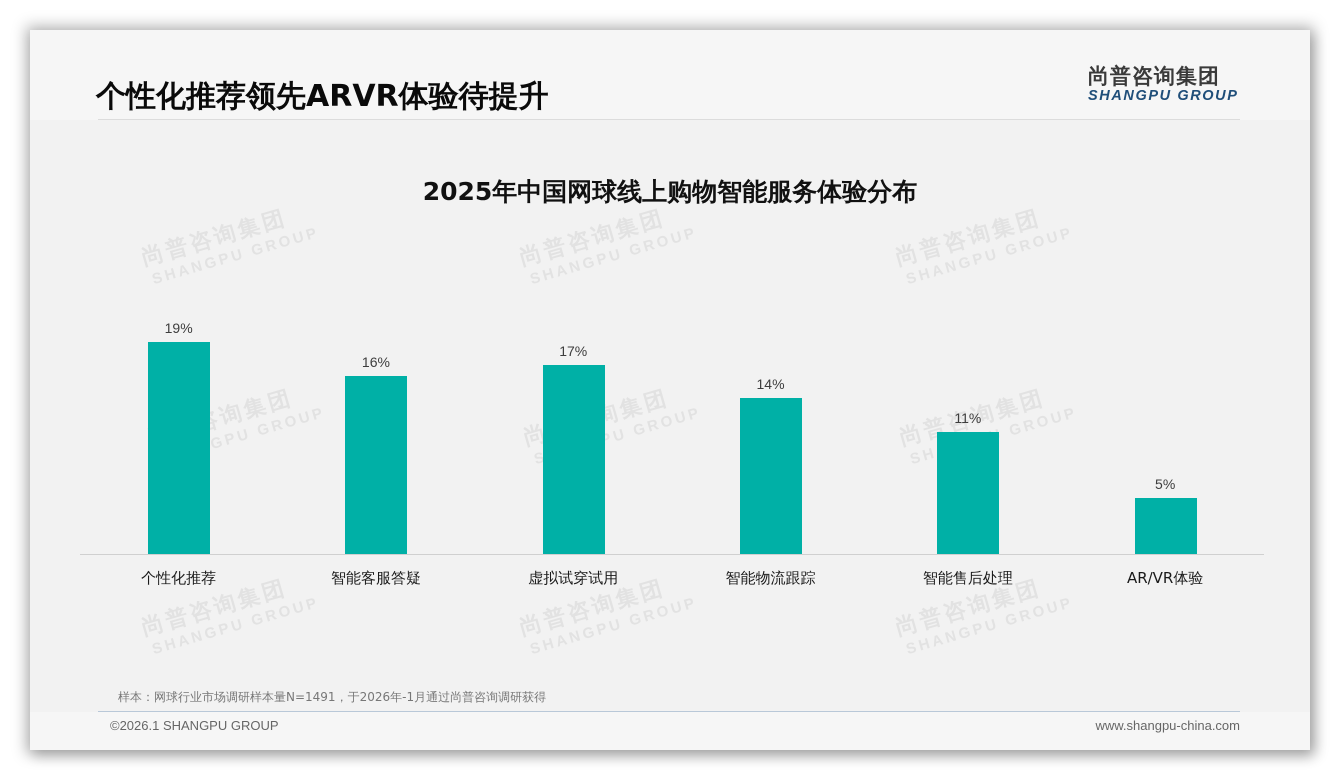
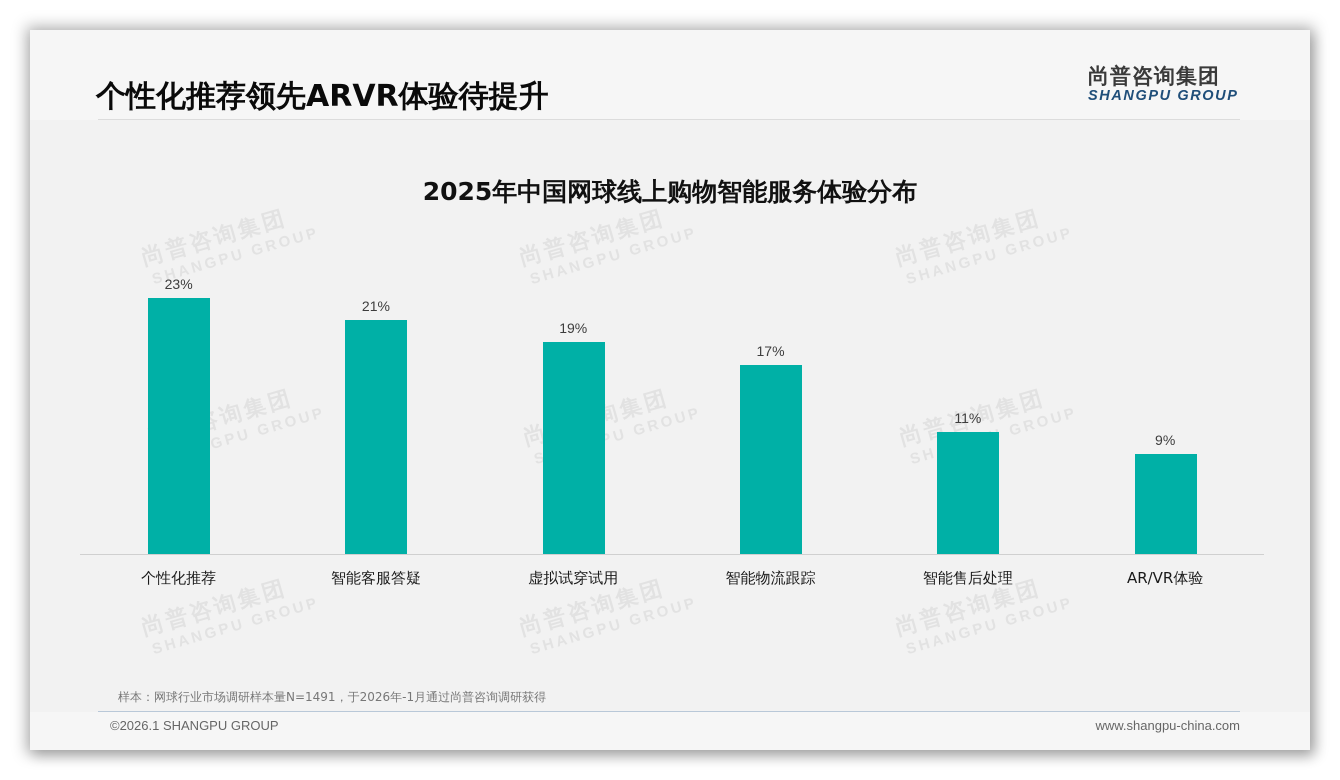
个性化推荐: 19% -> 23%
智能客服答疑: 16% -> 21%
虚拟试穿试用: 17% -> 19%
智能物流跟踪: 14% -> 17%
AR/VR体验: 5% -> 9%
